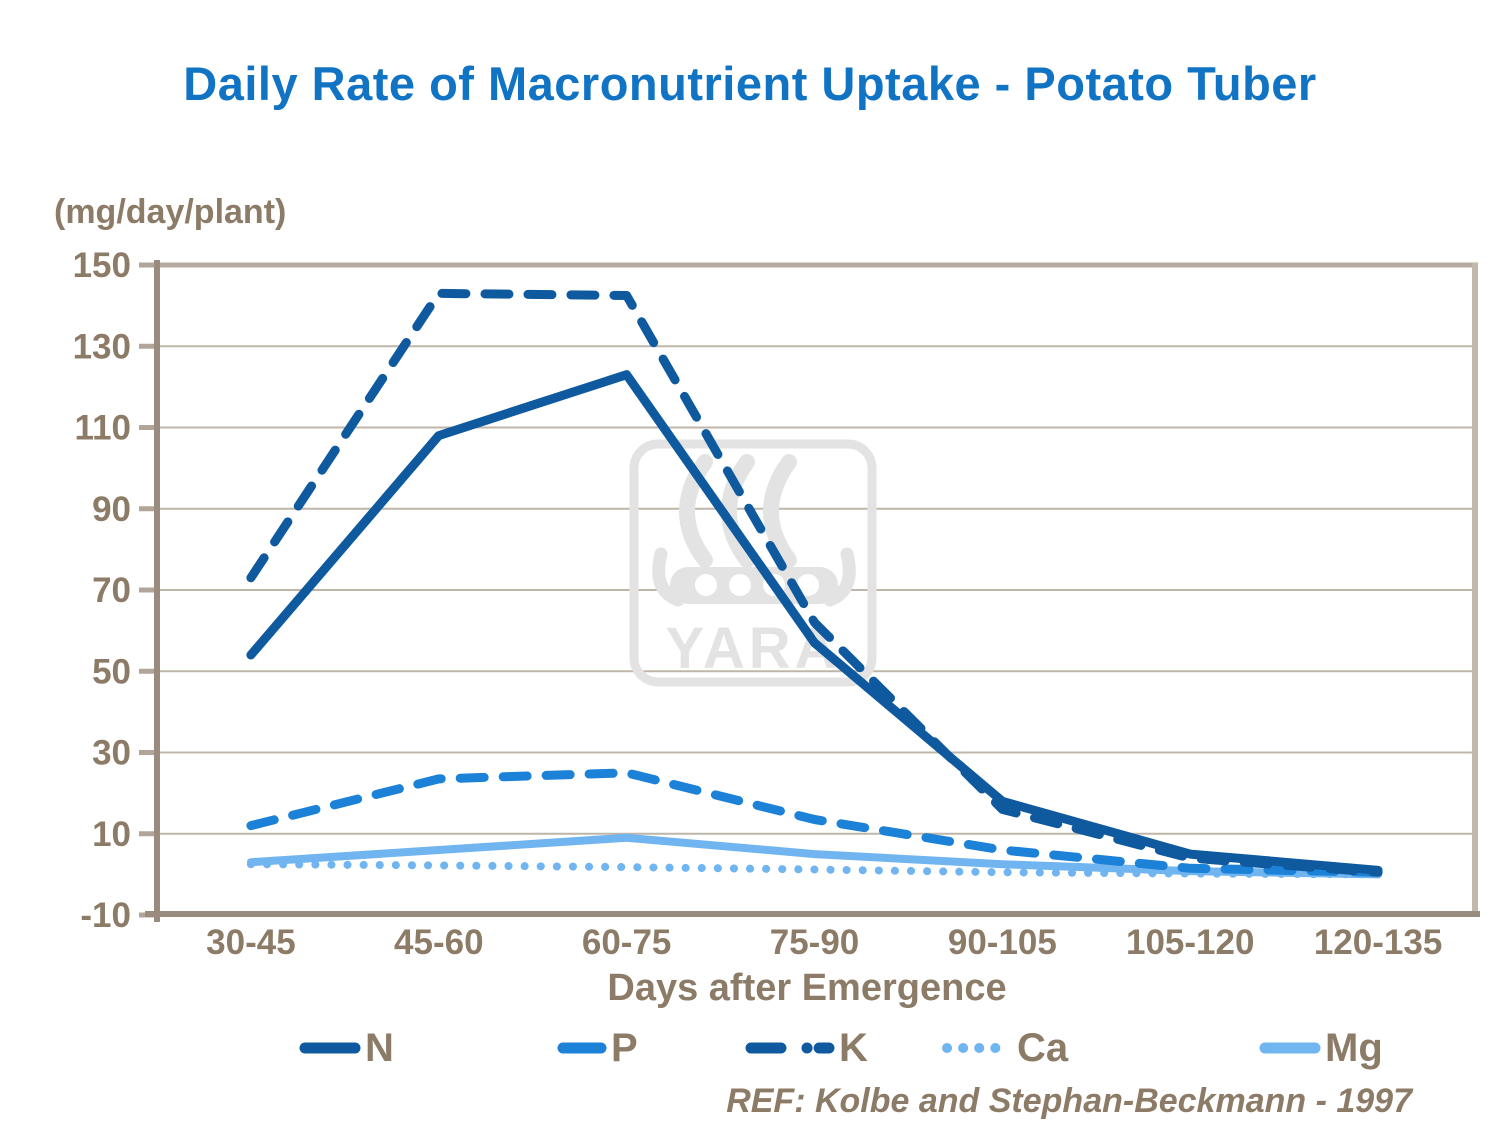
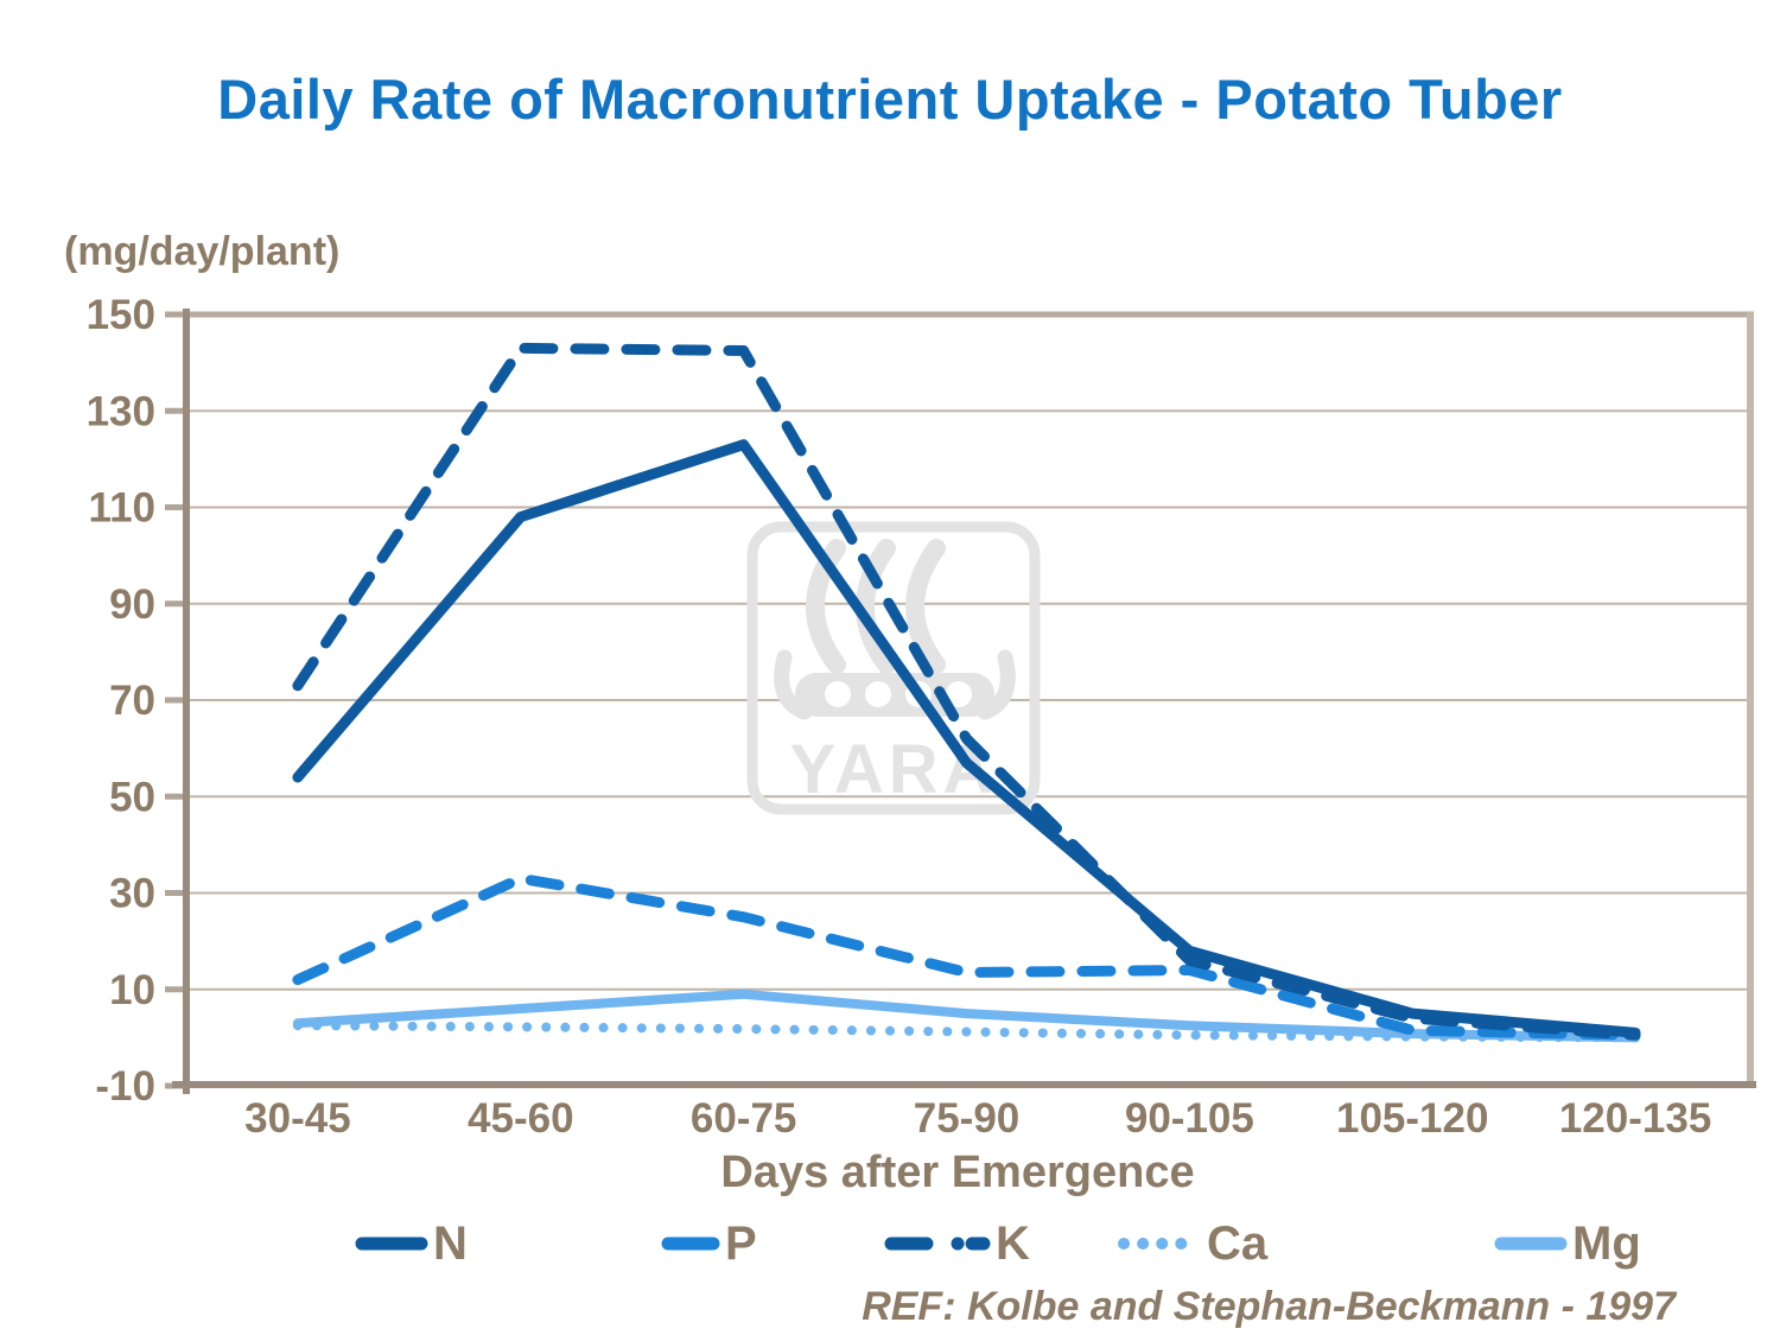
P/45-60: 24 -> 33
P/90-105: 6 -> 14
